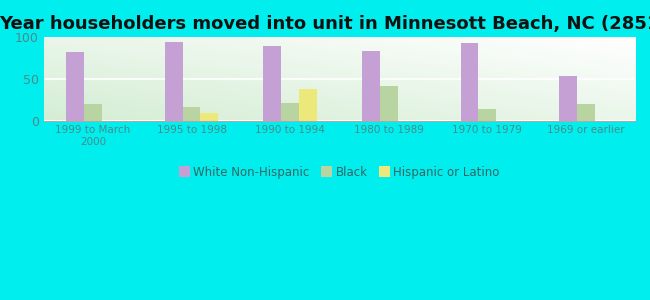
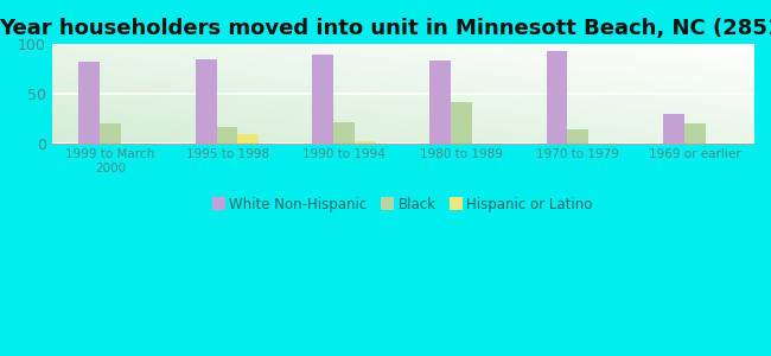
White Non-Hispanic/1995 to 1998: 94 -> 85
Hispanic or Latino/1990 to 1994: 38 -> 2
White Non-Hispanic/1969 or earlier: 54 -> 30
